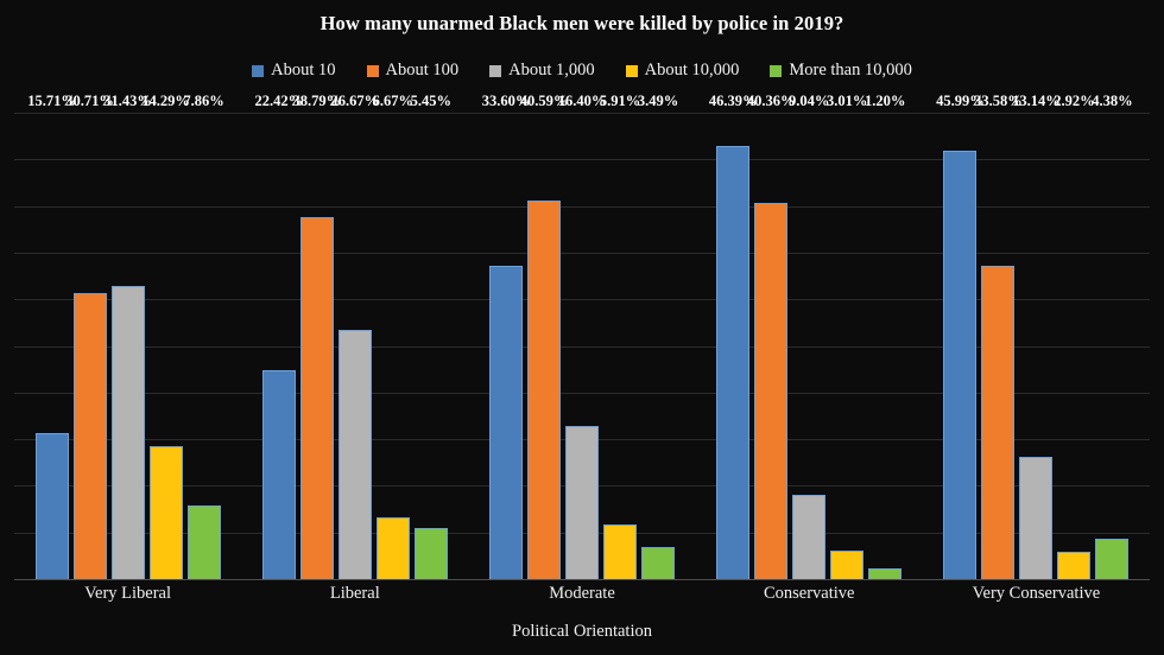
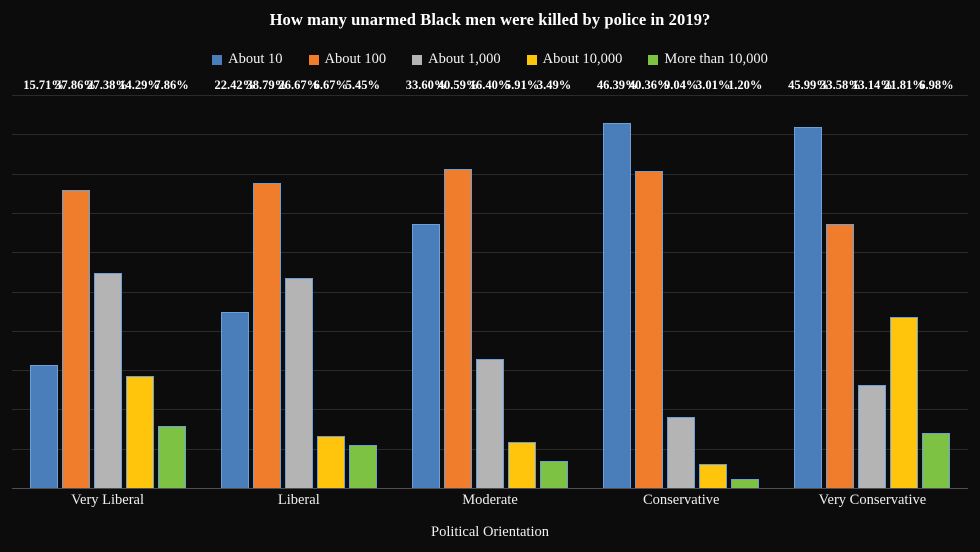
About 100/Very Liberal: 30.71% -> 37.86%
About 1,000/Very Liberal: 31.43% -> 27.38%
About 10,000/Very Conservative: 2.92% -> 21.81%
More than 10,000/Very Conservative: 4.38% -> 6.98%
